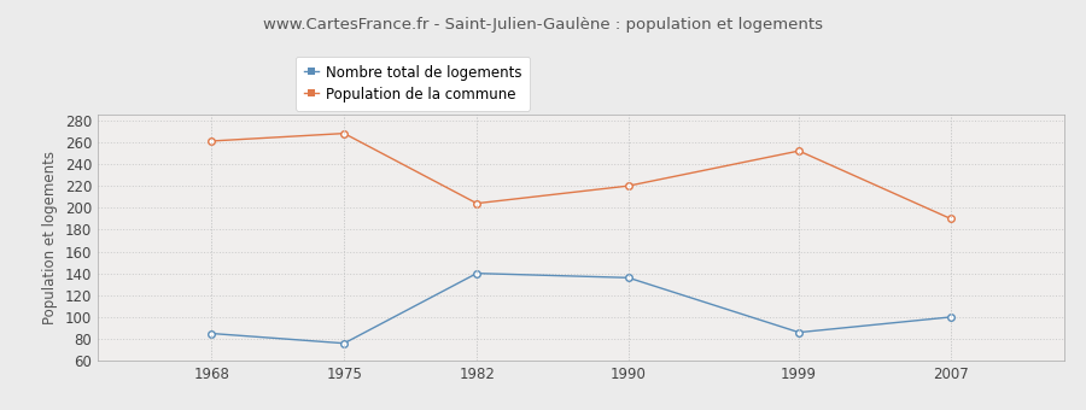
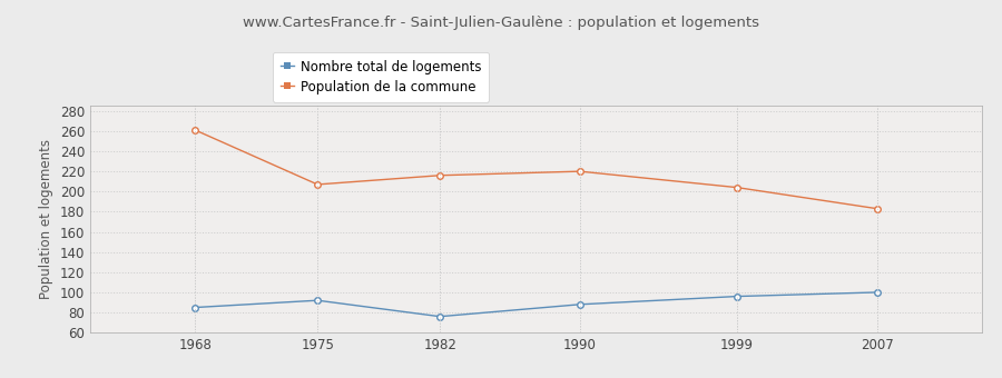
Nombre total de logements/1975: 76 -> 92
Population de la commune/1975: 268 -> 207
Nombre total de logements/1982: 140 -> 76
Population de la commune/1982: 204 -> 216
Nombre total de logements/1990: 136 -> 88
Nombre total de logements/1999: 86 -> 96
Population de la commune/1999: 252 -> 204
Population de la commune/2007: 190 -> 183
